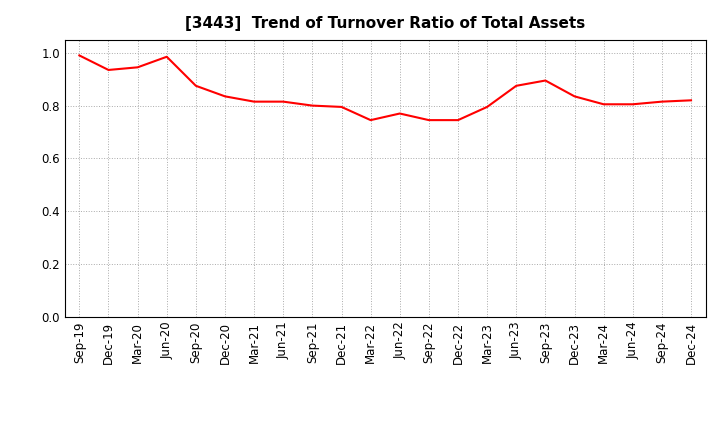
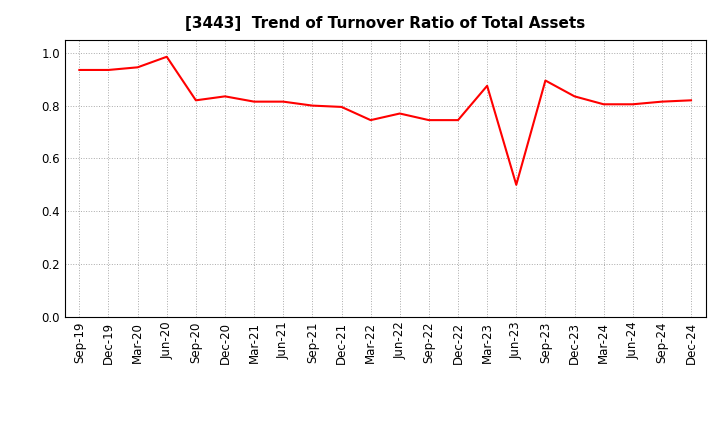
Sep-19: 0.990 -> 0.935
Sep-20: 0.875 -> 0.820
Mar-23: 0.795 -> 0.875
Jun-23: 0.875 -> 0.500
